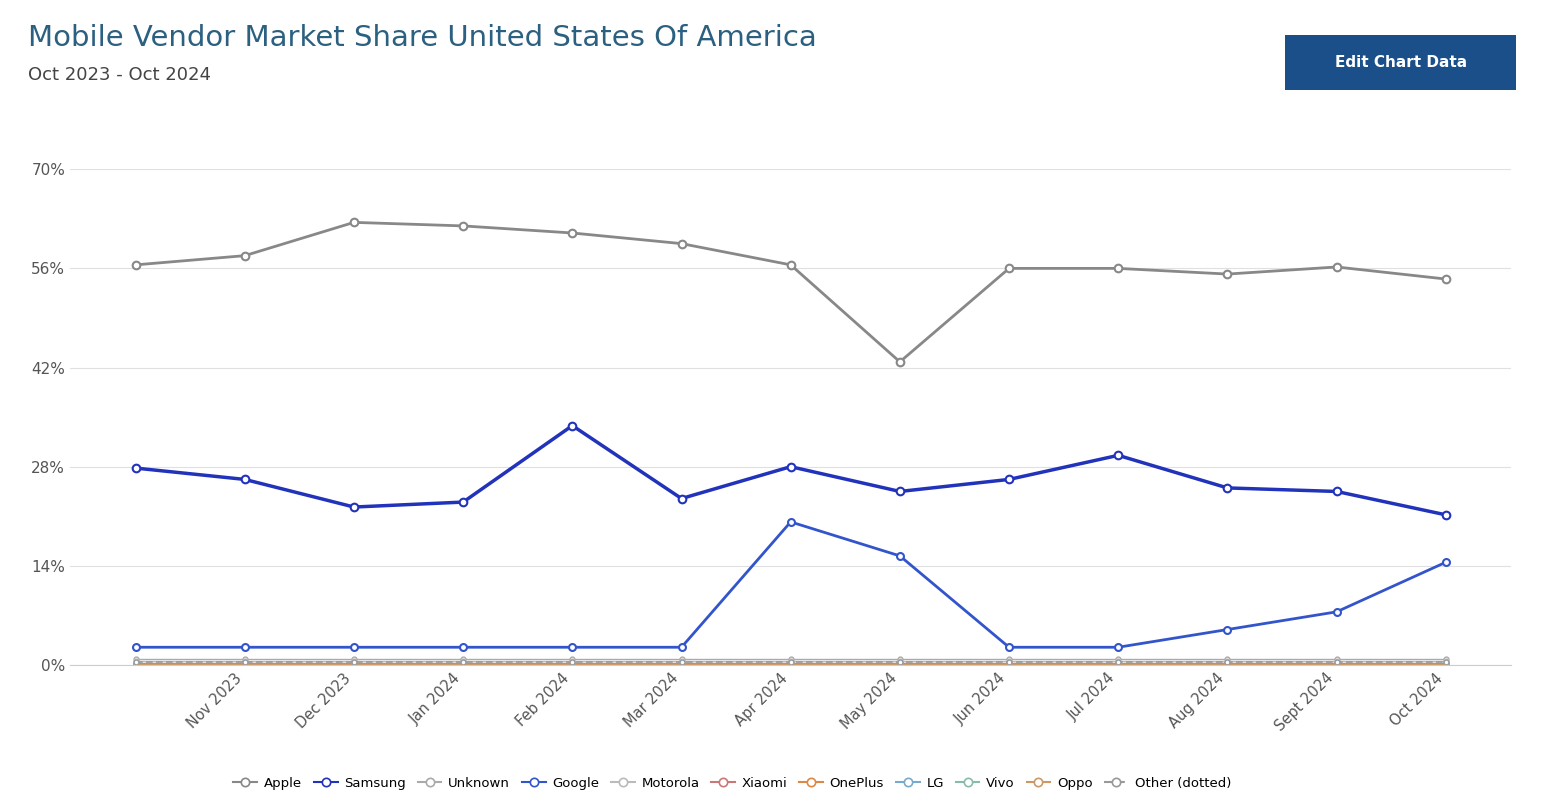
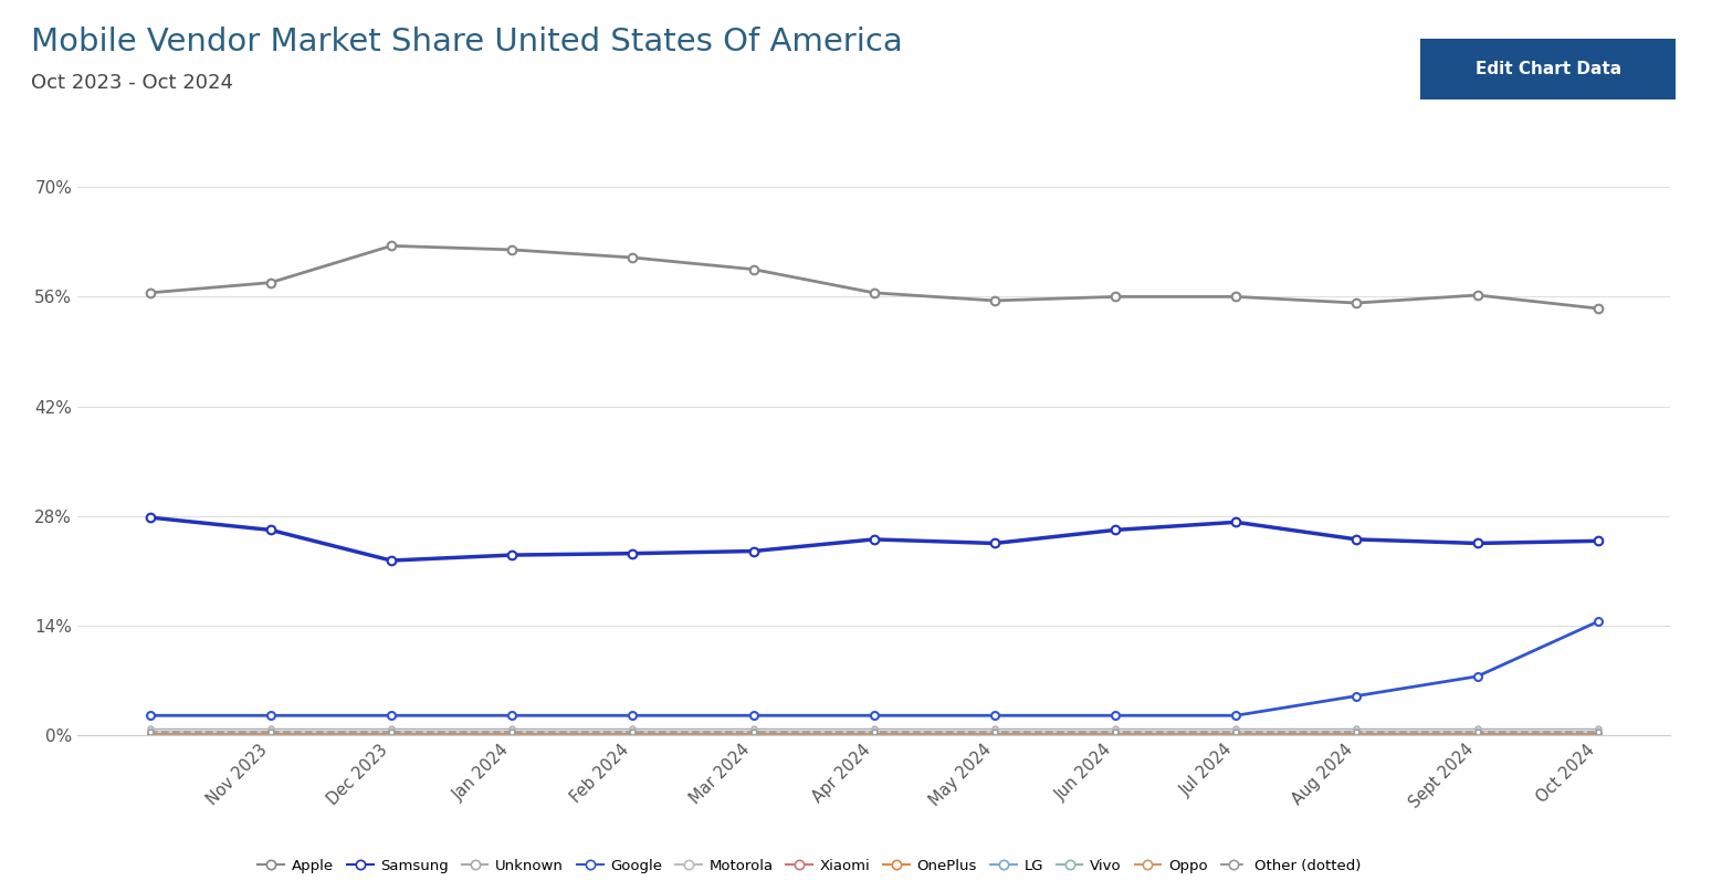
Samsung/Feb 2024: 33.8% -> 23.2%
Samsung/Apr 2024: 28.0% -> 25.0%
Google/Apr 2024: 20.2% -> 2.5%
Apple/May 2024: 42.8% -> 55.5%
Google/May 2024: 15.4% -> 2.5%
Samsung/Jul 2024: 29.6% -> 27.2%
Samsung/Oct 2024: 21.2% -> 24.8%
